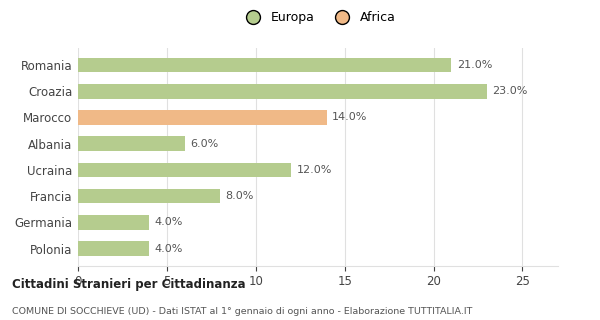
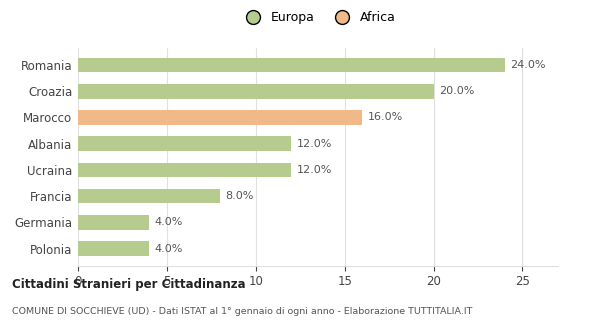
Romania: 21.0% -> 24.0%
Croazia: 23.0% -> 20.0%
Marocco: 14.0% -> 16.0%
Albania: 6.0% -> 12.0%
